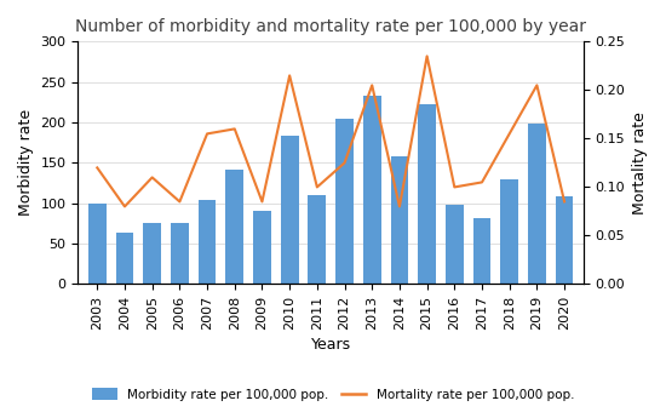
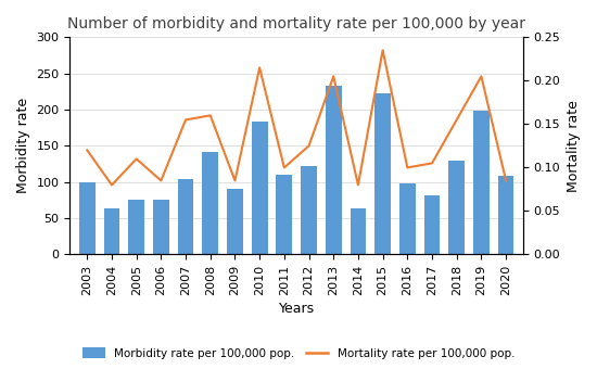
Morbidity rate per 100,000 pop./2012: 204 -> 122
Morbidity rate per 100,000 pop./2014: 158 -> 63
